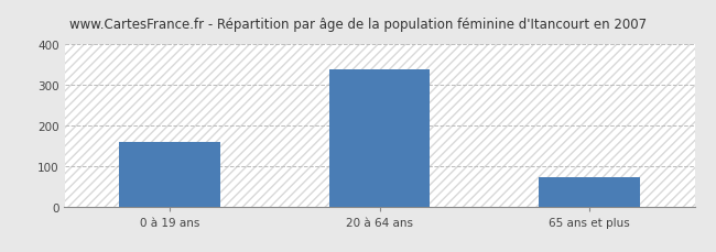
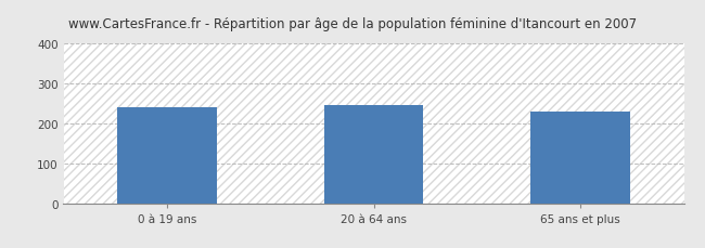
0 à 19 ans: 158 -> 240
20 à 64 ans: 338 -> 245
65 ans et plus: 73 -> 230
